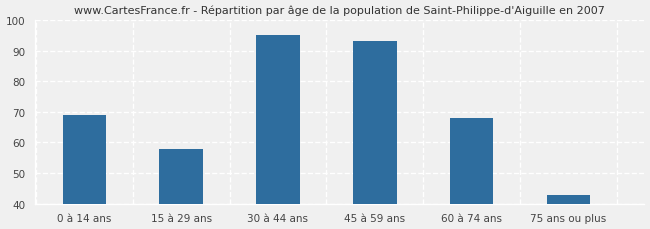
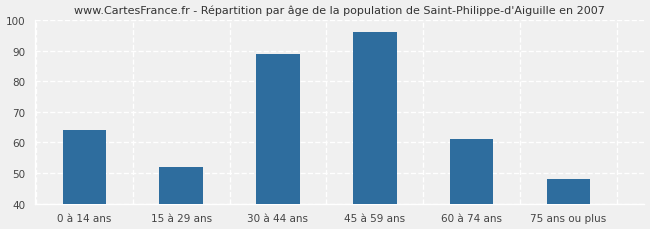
0 à 14 ans: 69 -> 64
15 à 29 ans: 58 -> 52
30 à 44 ans: 95 -> 89
45 à 59 ans: 93 -> 96
60 à 74 ans: 68 -> 61
75 ans ou plus: 43 -> 48
